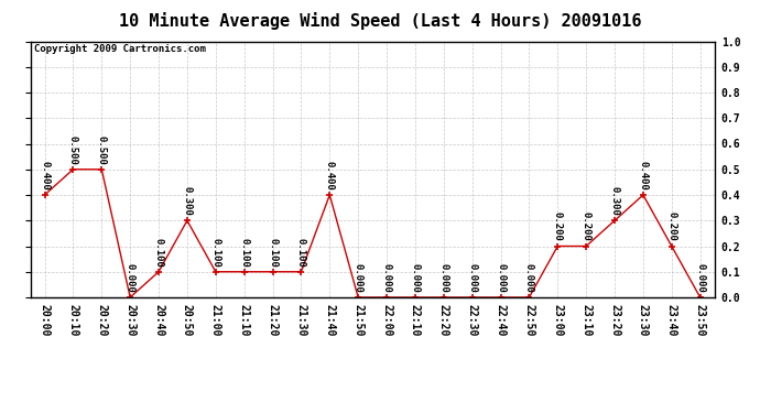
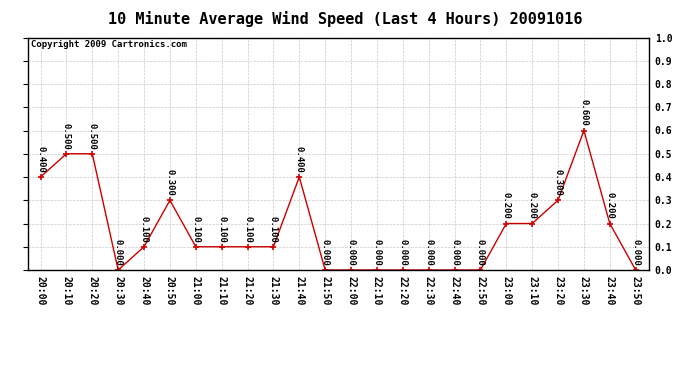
23:30: 0.400 -> 0.600
